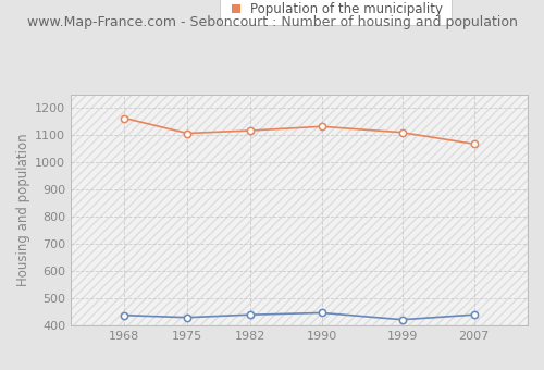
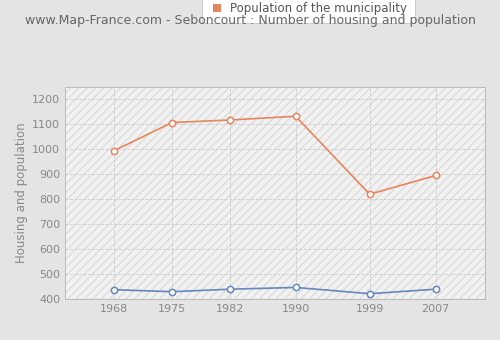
Population of the municipality/1968: 1163 -> 995
Population of the municipality/1999: 1110 -> 820
Population of the municipality/2007: 1068 -> 895
